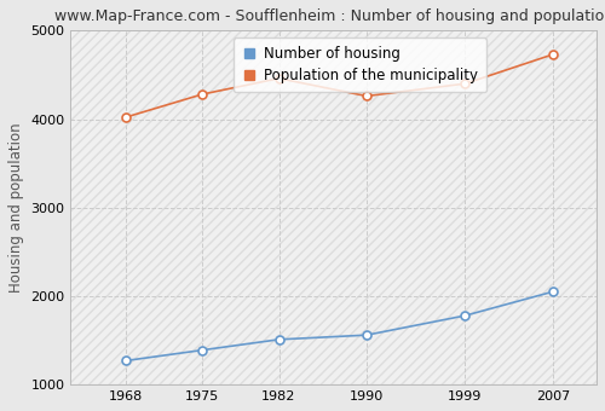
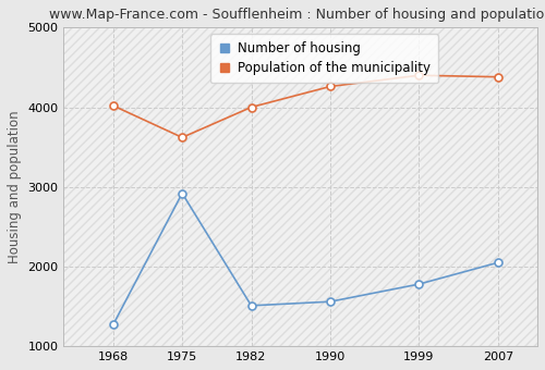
Number of housing/1975: 1390 -> 2920
Population of the municipality/1975: 4280 -> 3620
Population of the municipality/1982: 4460 -> 4000
Population of the municipality/2007: 4730 -> 4380
